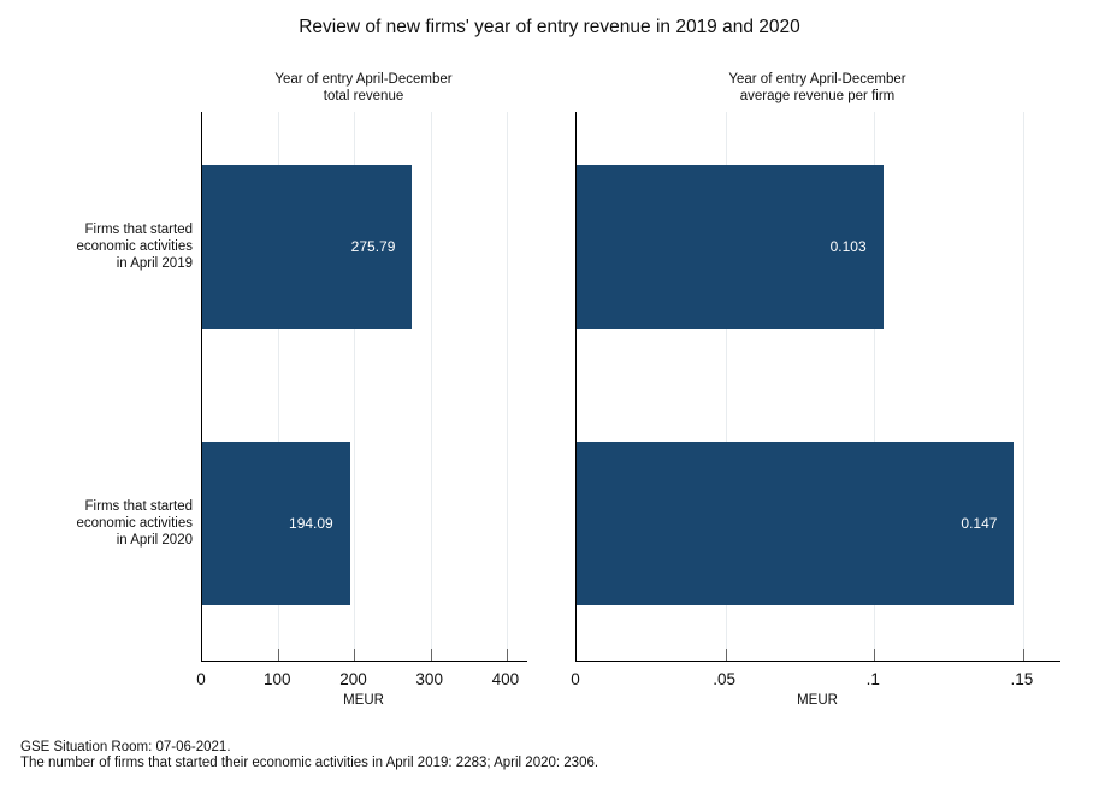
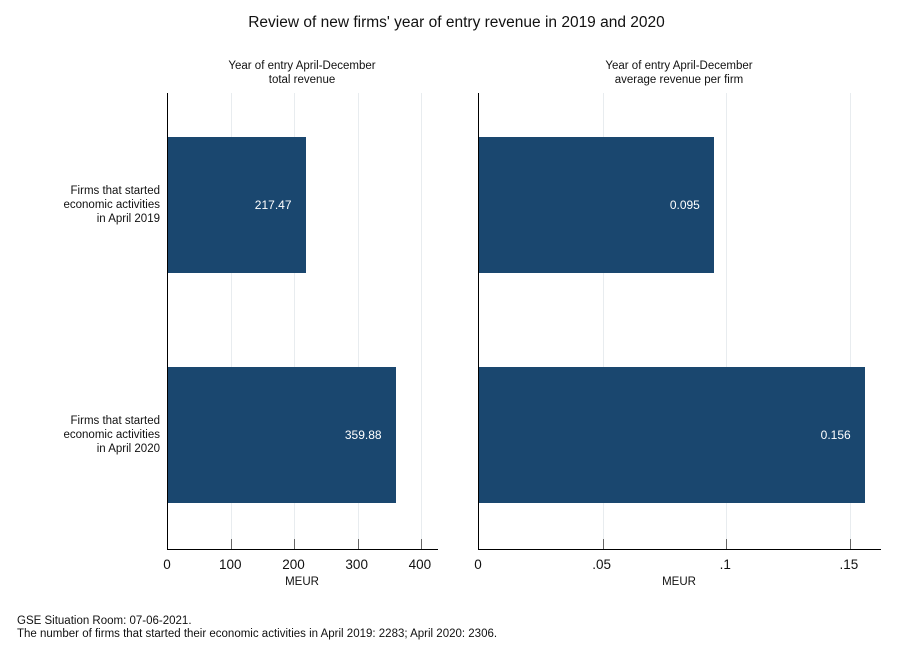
Year of entry April-December total revenue/Firms that started economic activities in April 2019: 275.79 -> 217.47
Year of entry April-December total revenue/Firms that started economic activities in April 2020: 194.09 -> 359.88
Year of entry April-December average revenue per firm/Firms that started economic activities in April 2019: 0.103 -> 0.095
Year of entry April-December average revenue per firm/Firms that started economic activities in April 2020: 0.147 -> 0.156
